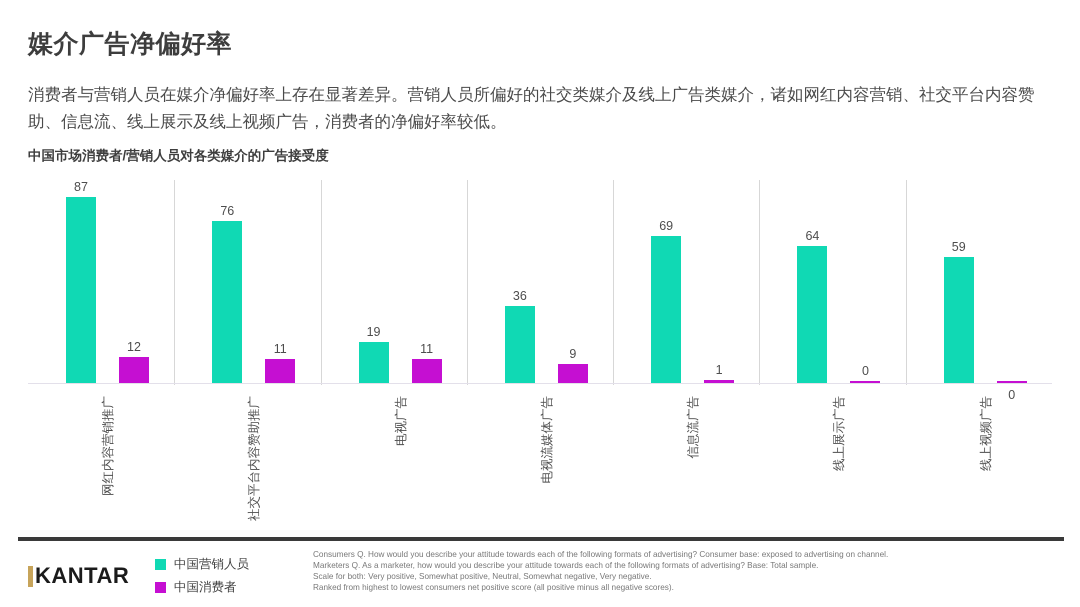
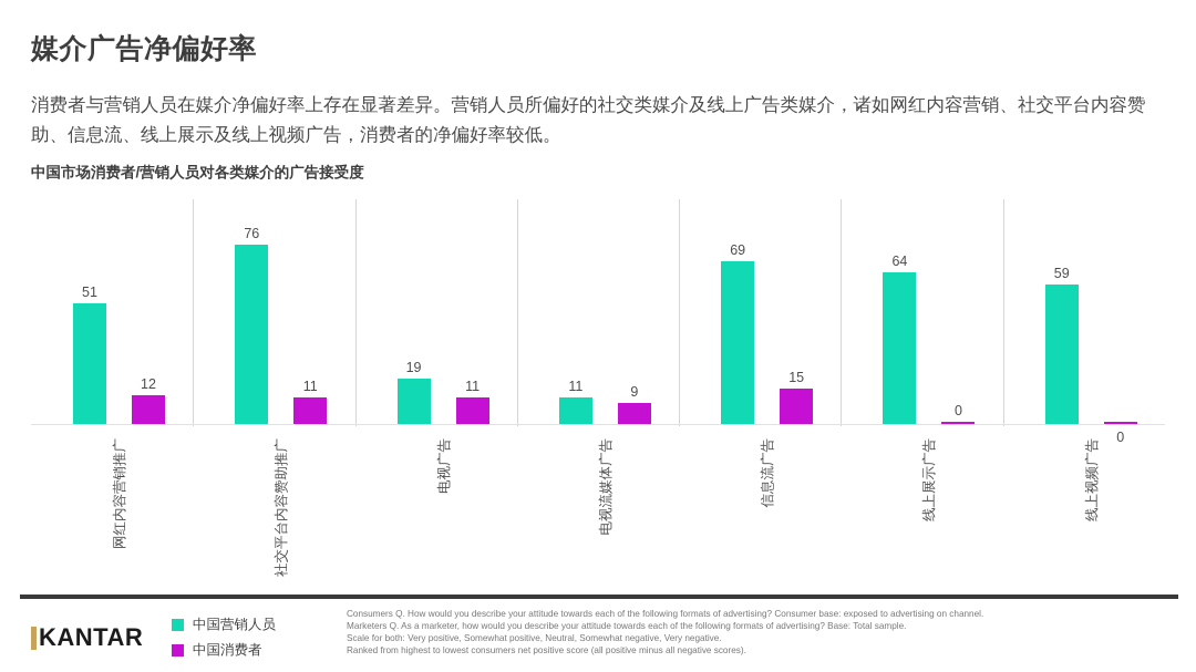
中国营销人员/网红内容营销推广: 87 -> 51
中国营销人员/电视流媒体广告: 36 -> 11
中国消费者/信息流广告: 1 -> 15
